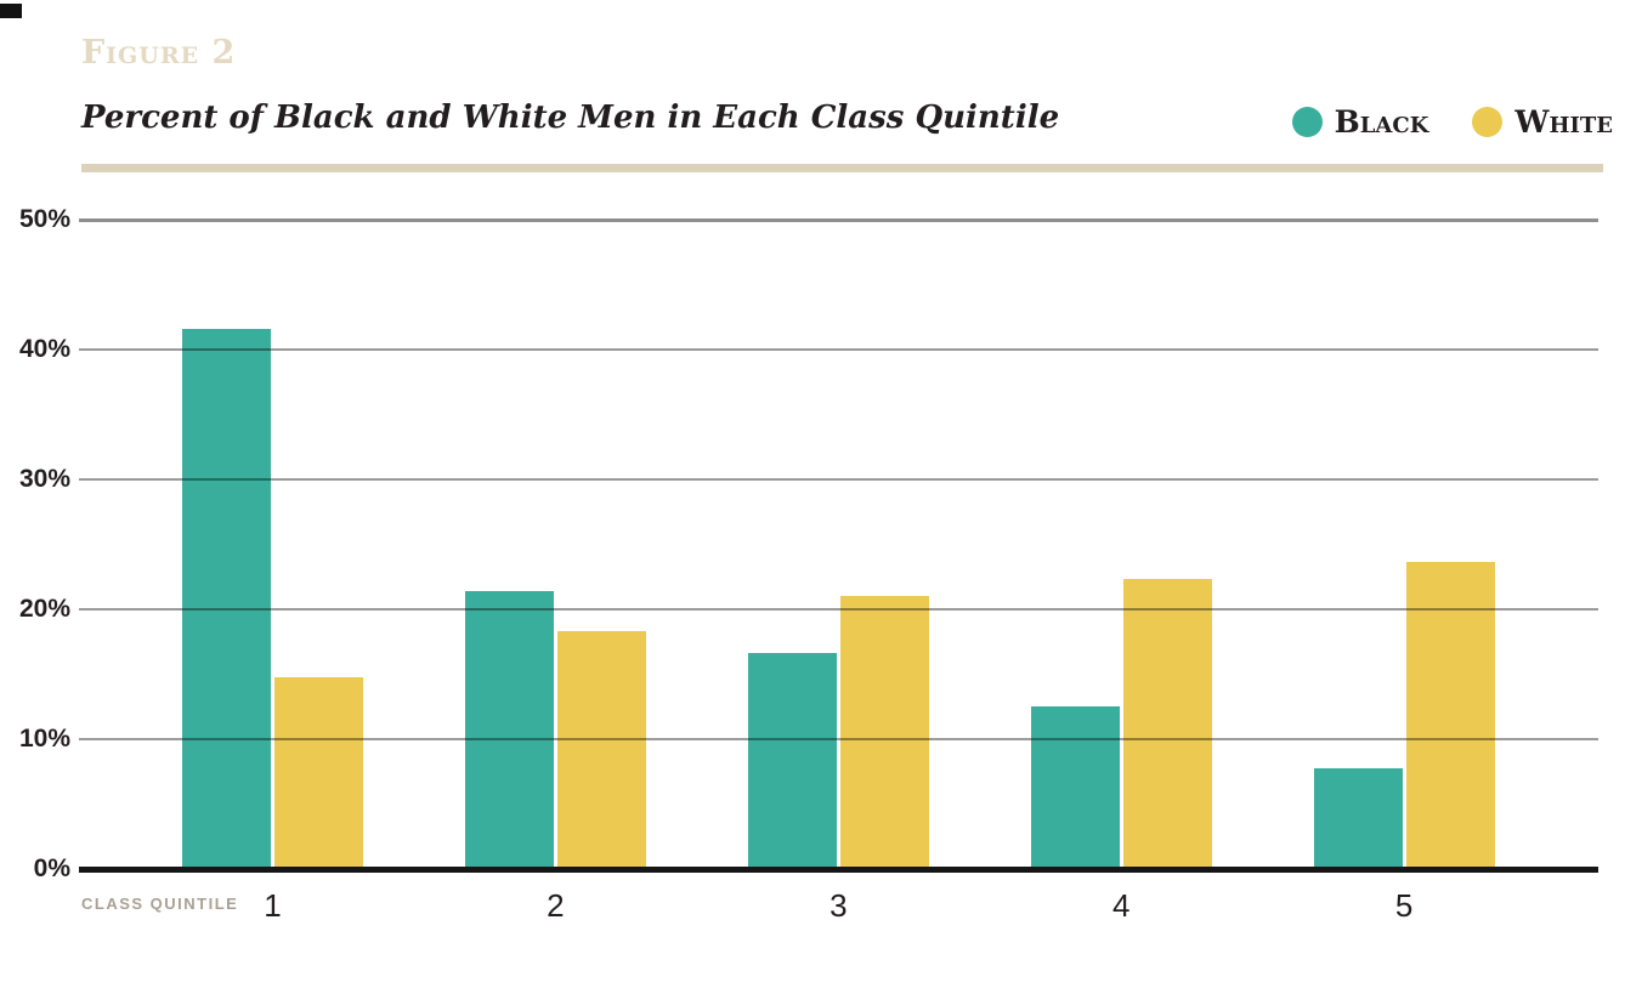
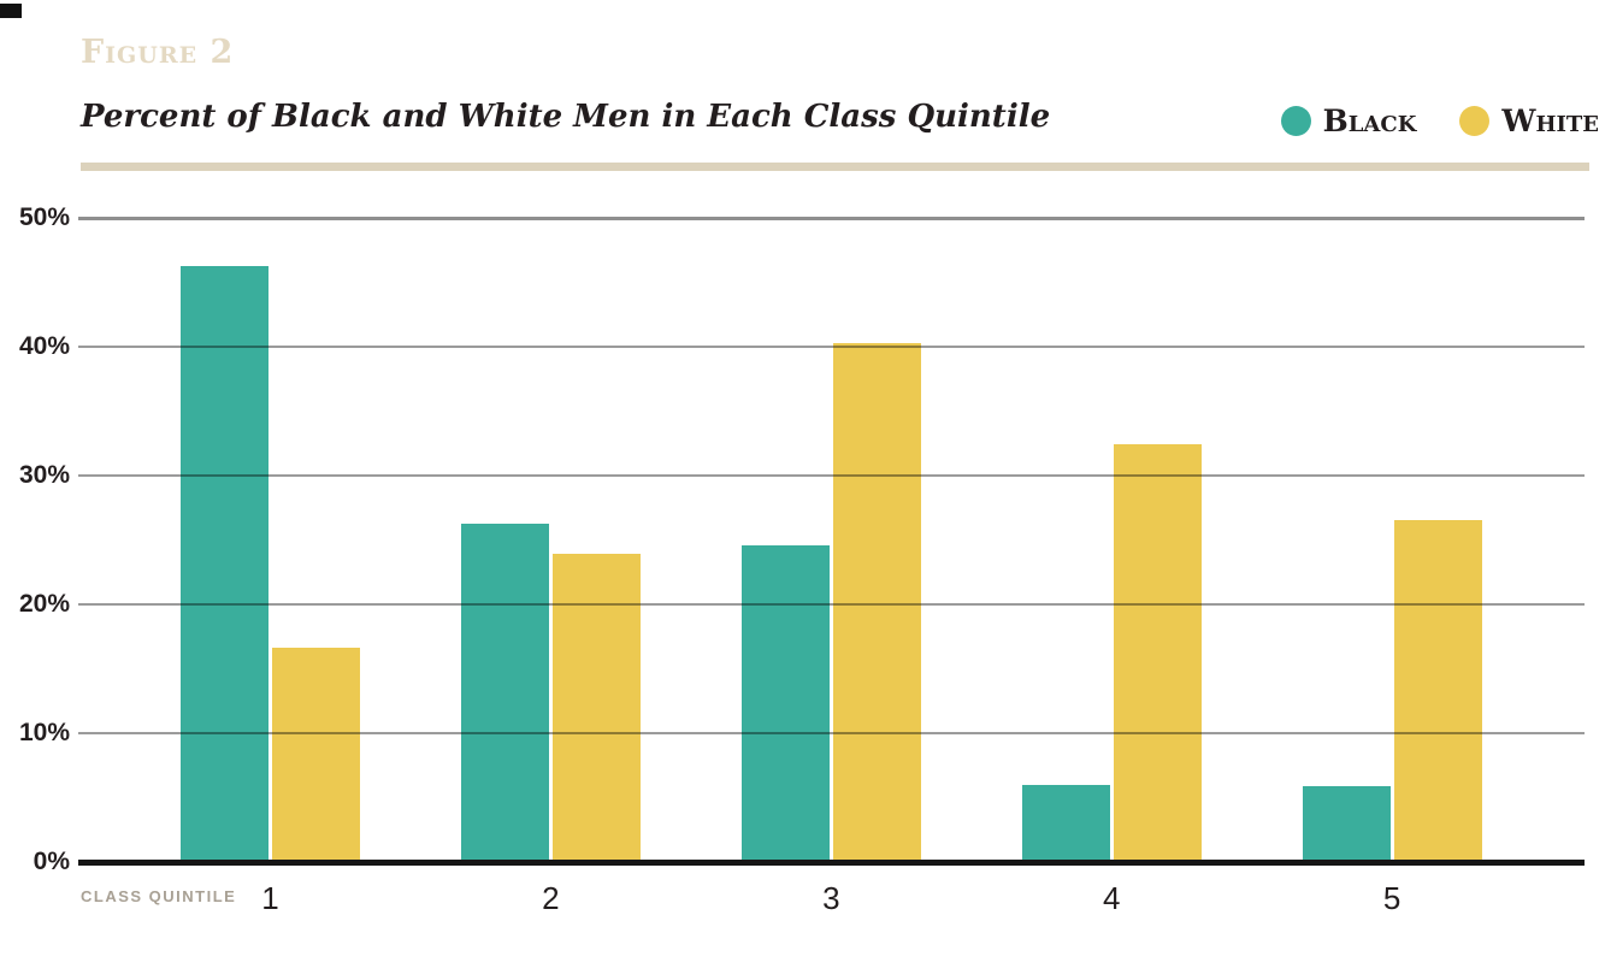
Black/1: 41.6% -> 46.3%
White/1: 14.8% -> 16.6%
Black/2: 21.4% -> 26.3%
White/2: 18.3% -> 23.9%
Black/3: 16.6% -> 24.6%
White/3: 21.0% -> 40.3%
Black/4: 12.5% -> 6.0%
White/4: 22.3% -> 32.4%
Black/5: 7.8% -> 5.9%
White/5: 23.6% -> 26.5%
